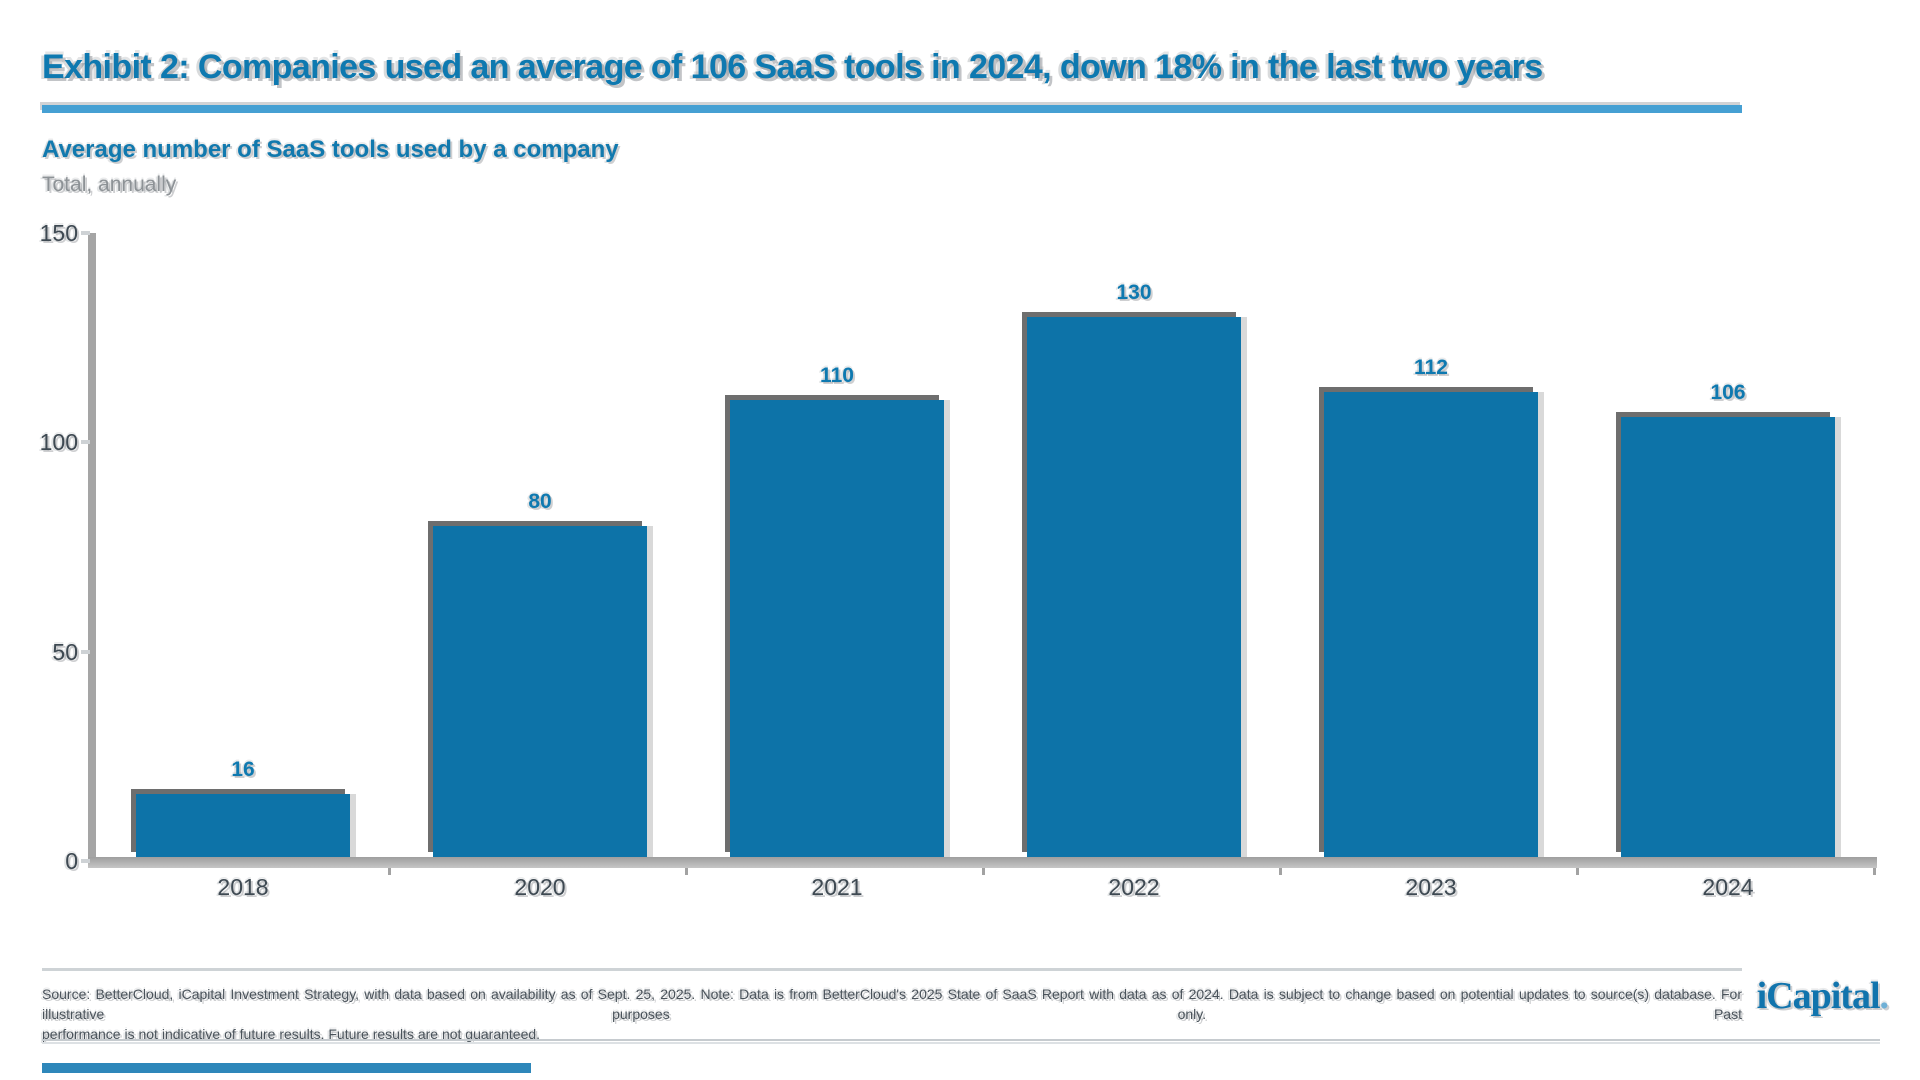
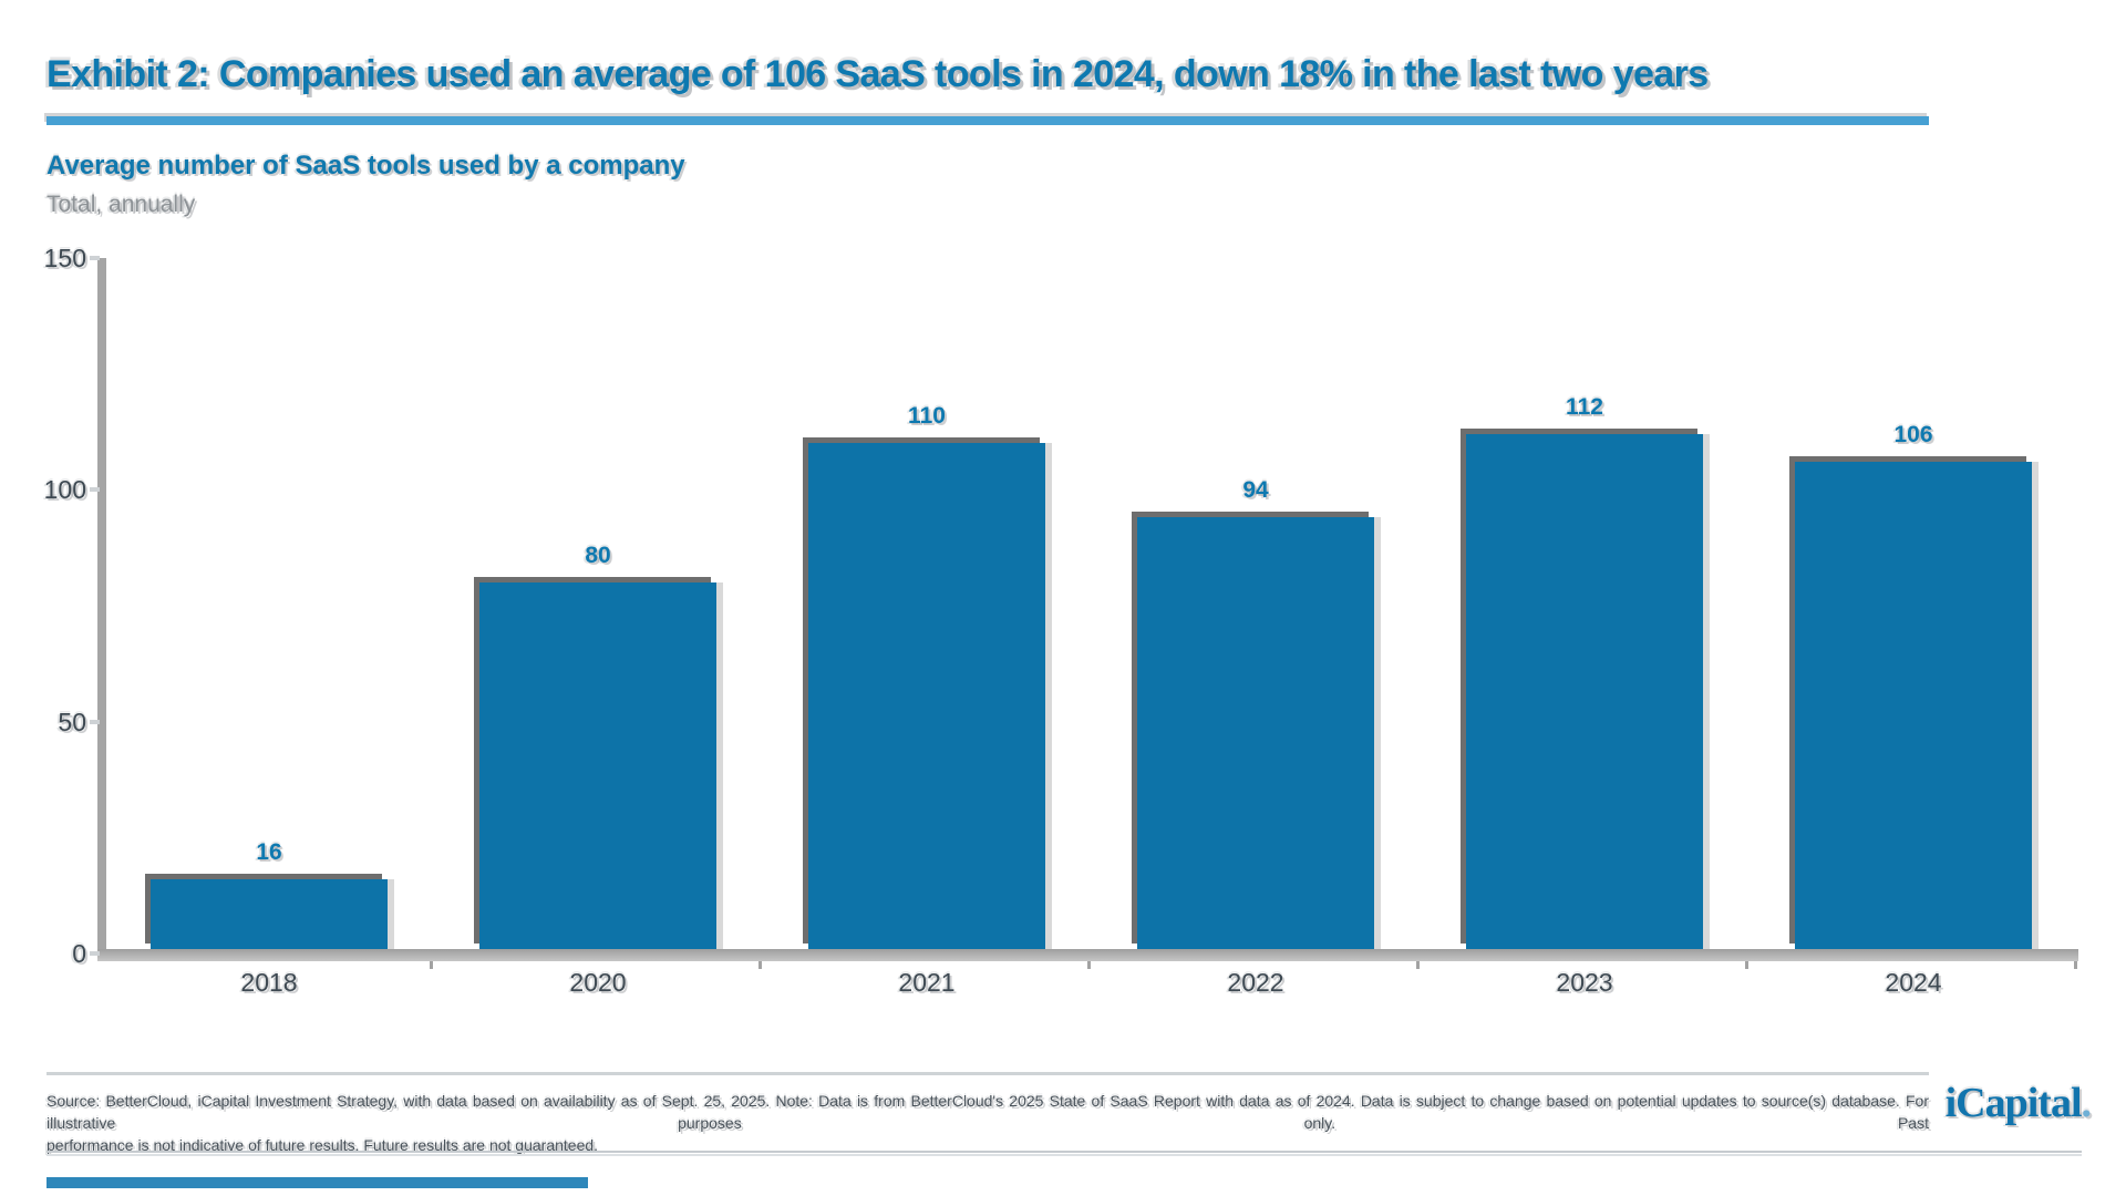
2022: 130 -> 94
